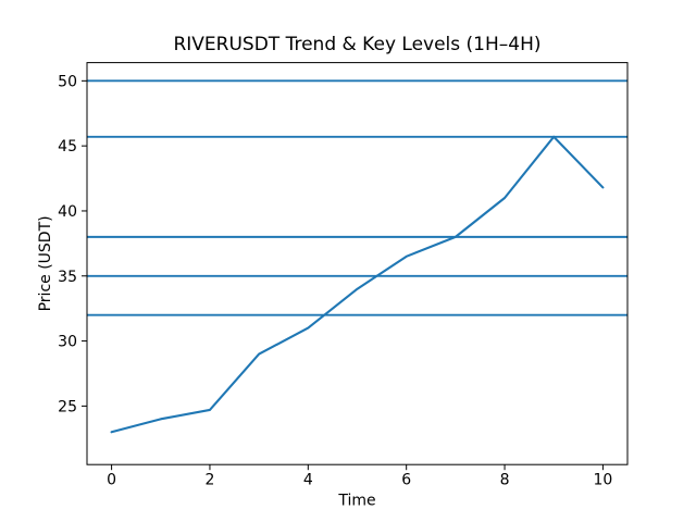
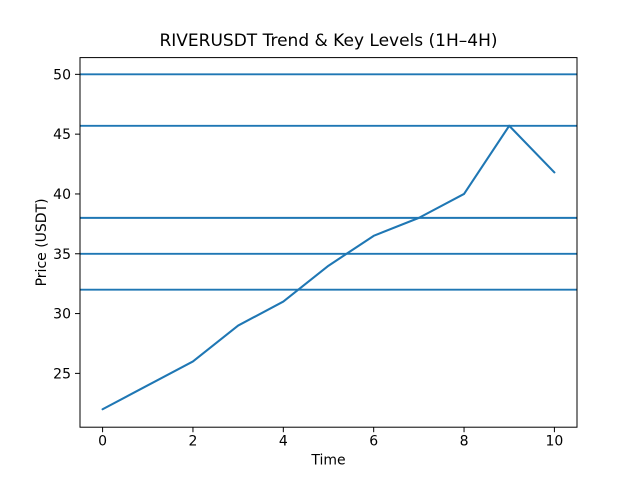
0: 23.0 -> 22.0
2: 24.7 -> 26.0
8: 41.0 -> 40.0
